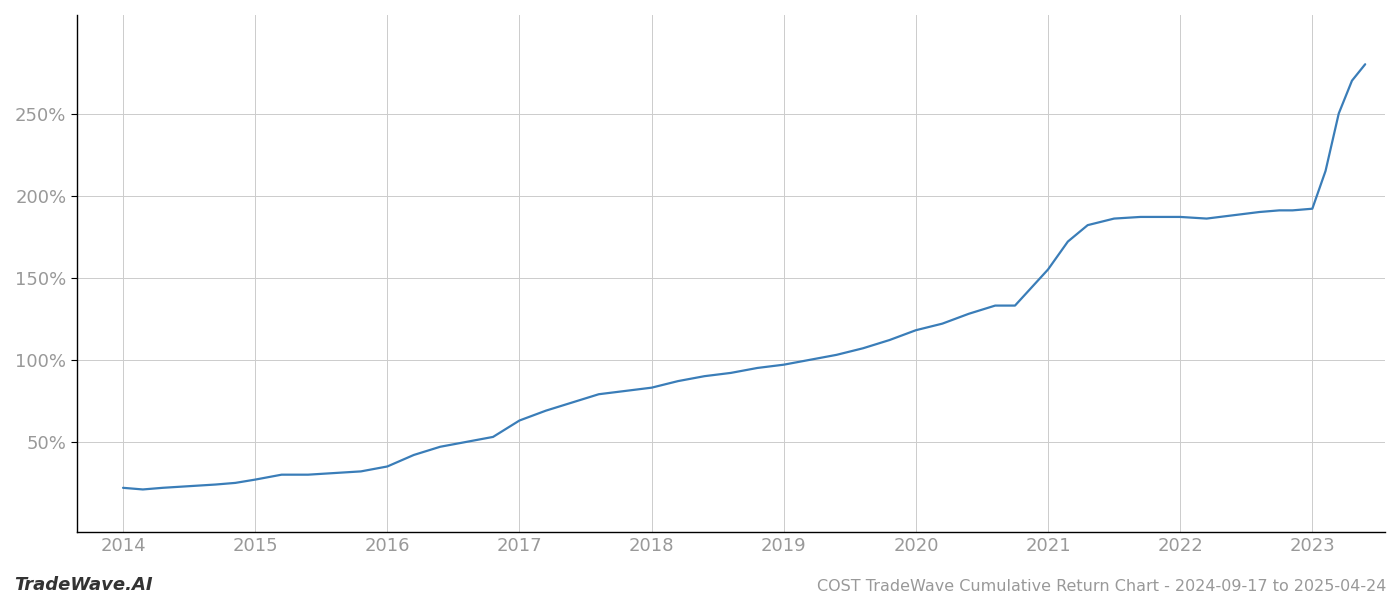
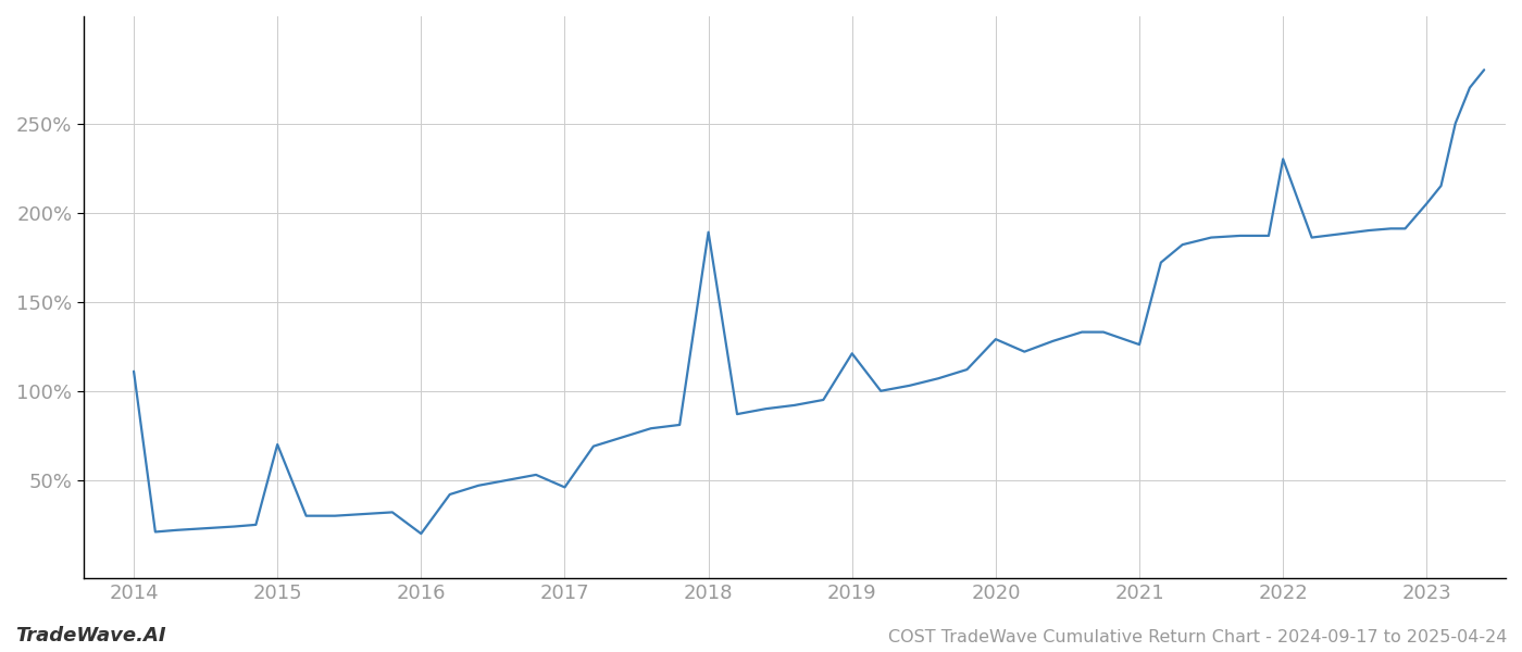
2014: 22% -> 111%
2015: 27% -> 70%
2016: 35% -> 20%
2017: 63% -> 46%
2018: 83% -> 189%
2019: 97% -> 121%
2020: 118% -> 129%
2021: 155% -> 126%
2022: 187% -> 230%
2023: 192% -> 205%
